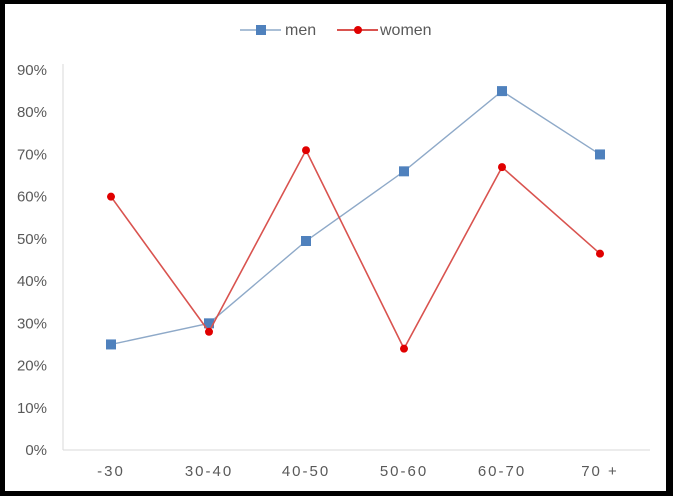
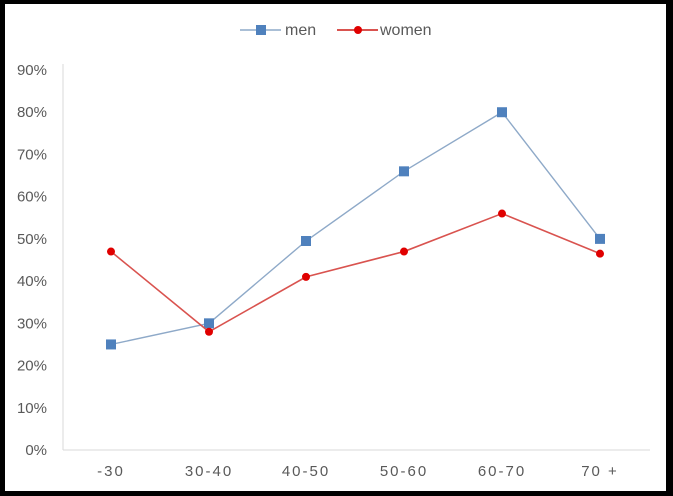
women/-30: 60% -> 47%
women/40-50: 71% -> 41%
women/50-60: 24% -> 47%
men/60-70: 85% -> 80%
women/60-70: 67% -> 56%
men/70 +: 70% -> 50%
